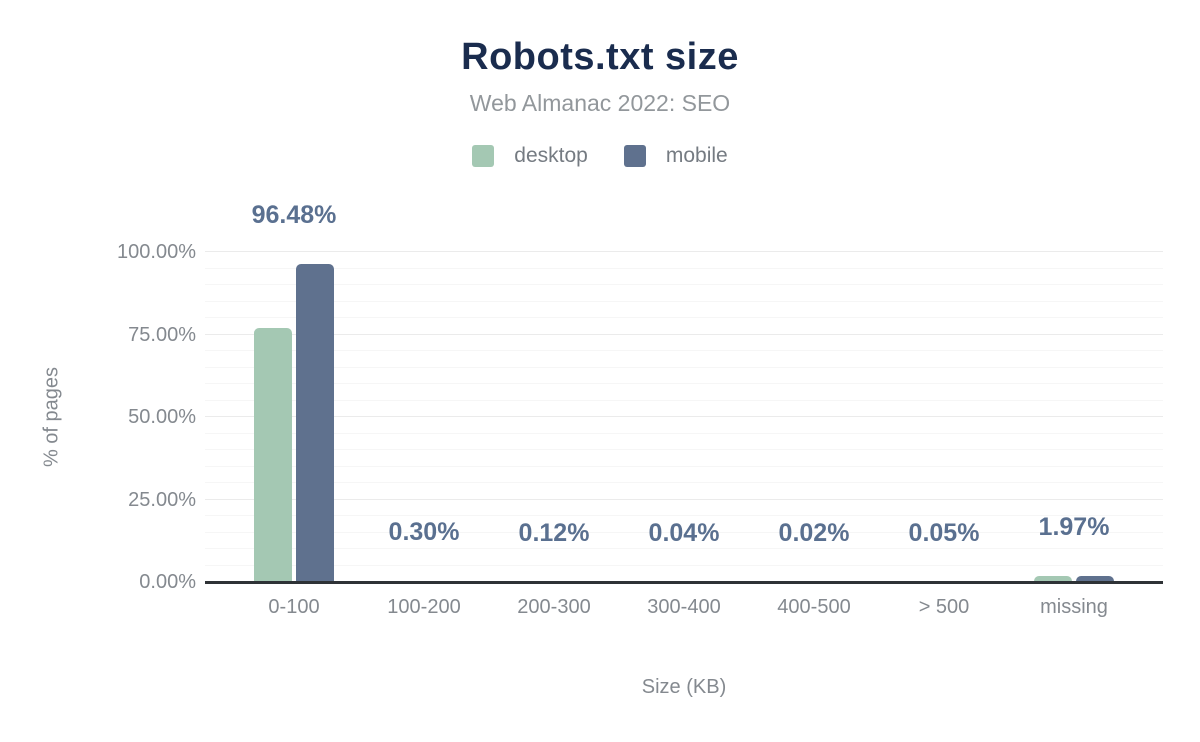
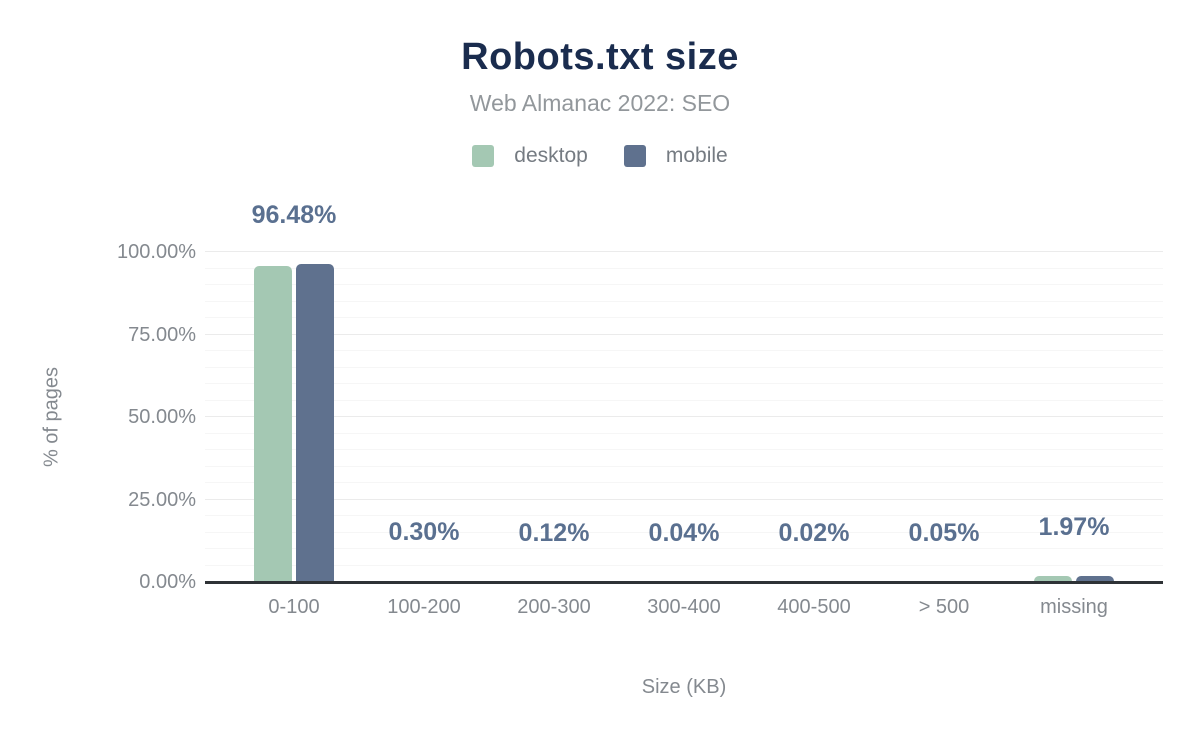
desktop/0-100: 77% -> 96%
